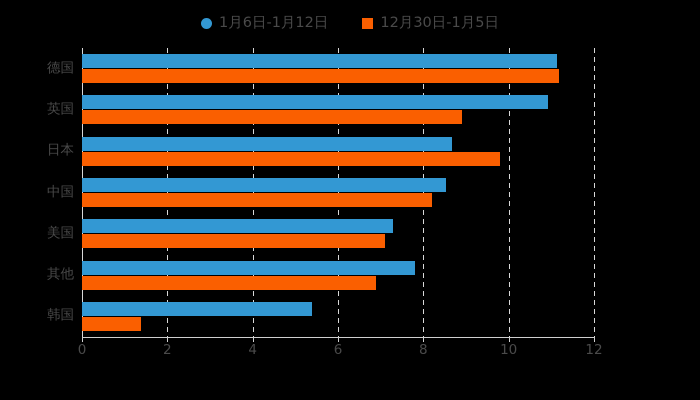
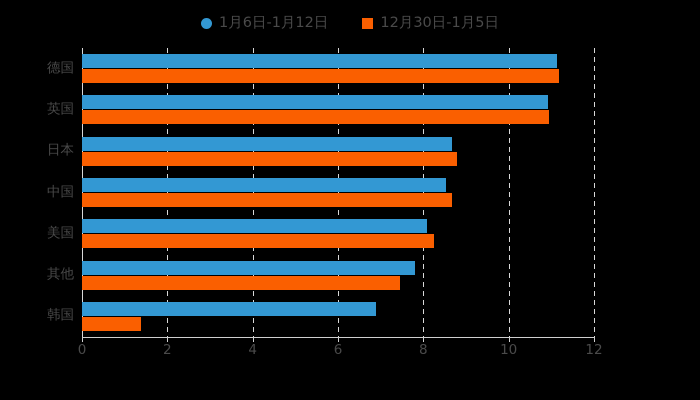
12月30日-1月5日/英国: 8.9 -> 10.9
12月30日-1月5日/日本: 9.8 -> 8.8
12月30日-1月5日/中国: 8.2 -> 8.7
1月6日-1月12日/美国: 7.3 -> 8.1
12月30日-1月5日/美国: 7.1 -> 8.2
12月30日-1月5日/其他: 6.9 -> 7.5
1月6日-1月12日/韩国: 5.4 -> 6.9
